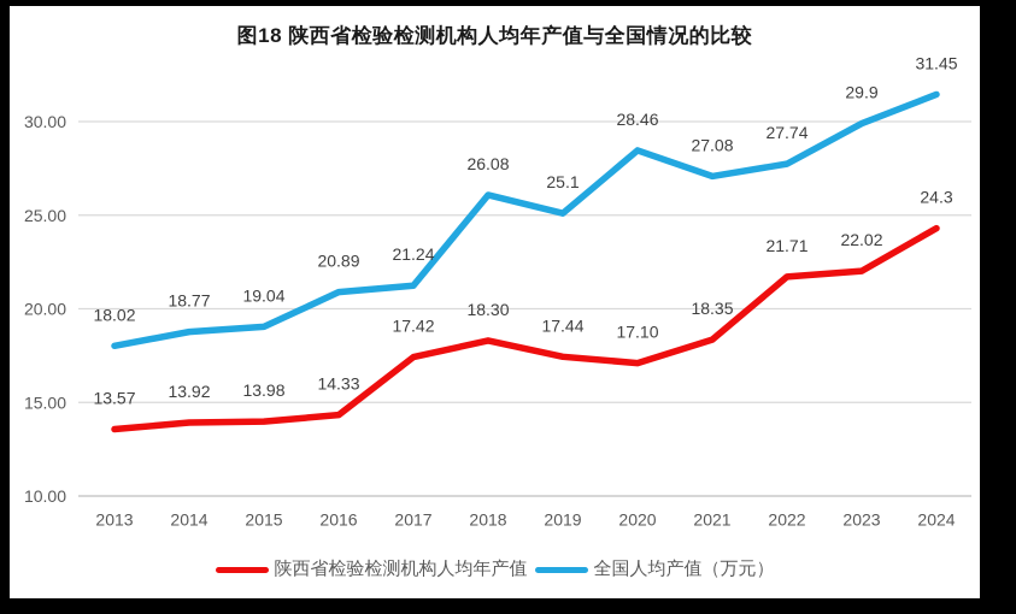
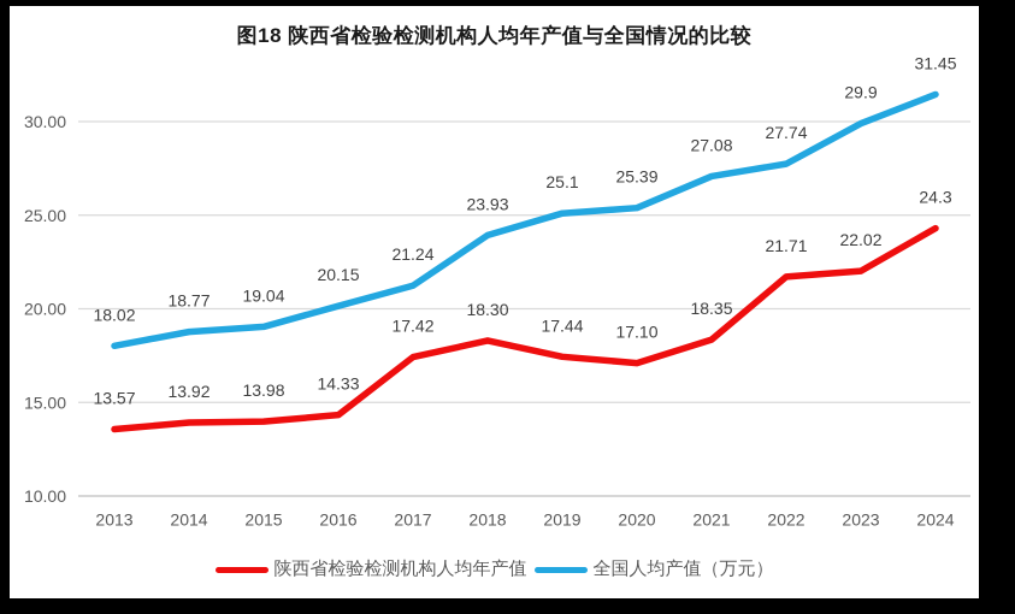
全国人均产值（万元）/2016: 20.89 -> 20.15
全国人均产值（万元）/2018: 26.08 -> 23.93
全国人均产值（万元）/2020: 28.46 -> 25.39
